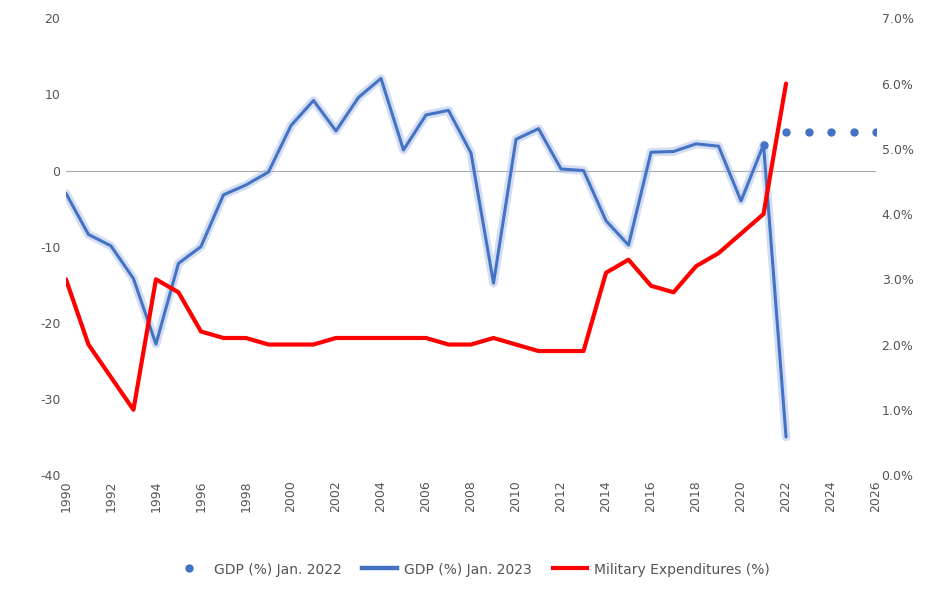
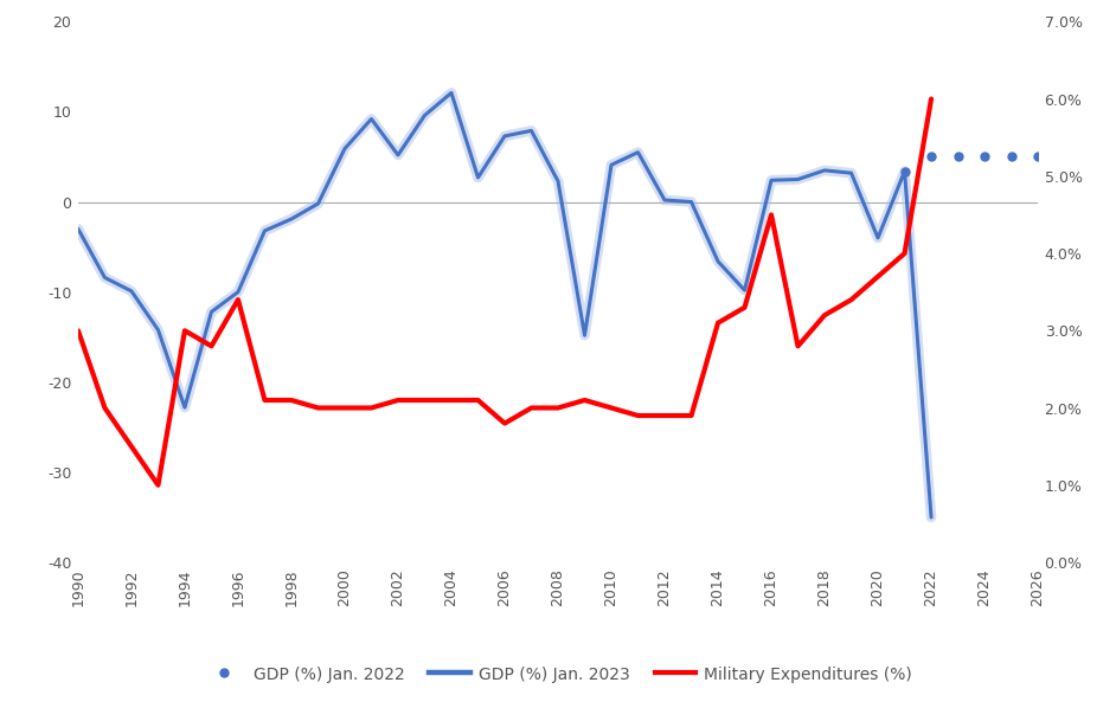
Military Expenditures (%)/1996: 2.2% -> 3.4%
Military Expenditures (%)/2006: 2.1% -> 1.8%
Military Expenditures (%)/2016: 2.9% -> 4.5%
